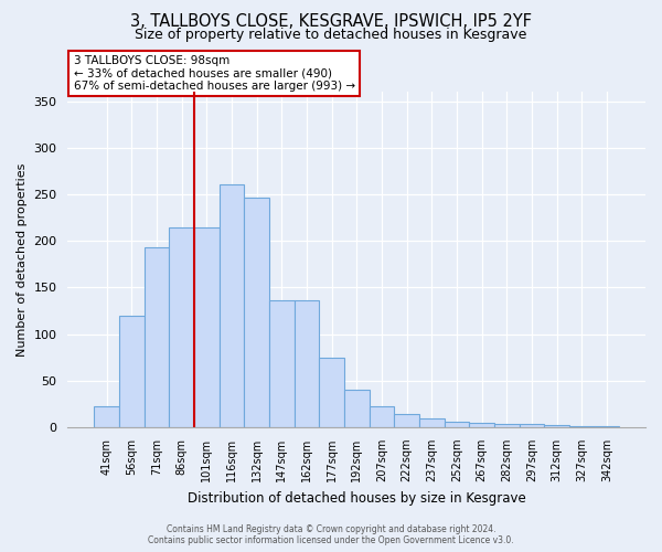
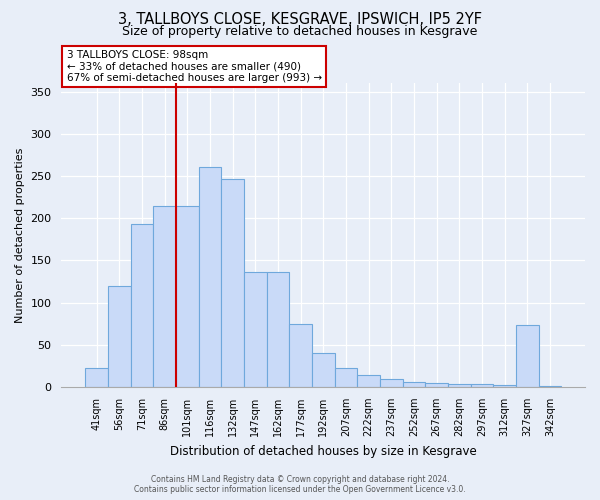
327sqm: 1 -> 74
